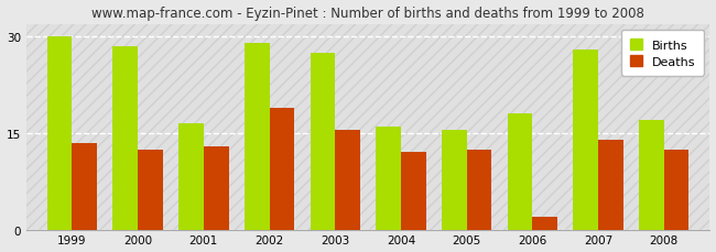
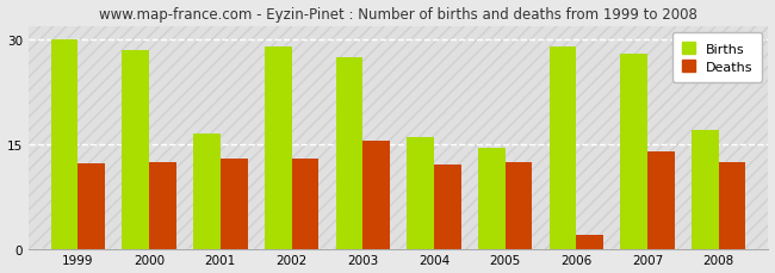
Deaths/1999: 13.5 -> 12.2
Deaths/2002: 19.0 -> 13.0
Births/2005: 15.5 -> 14.4
Births/2006: 18.0 -> 29.0
